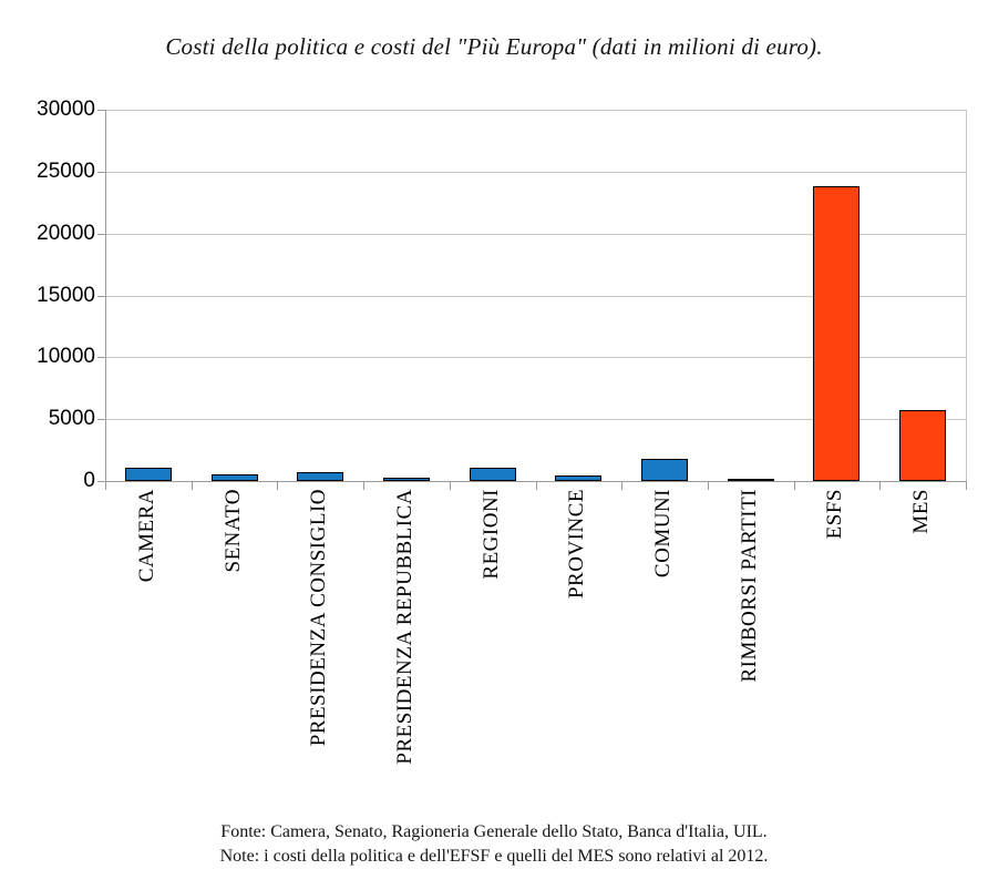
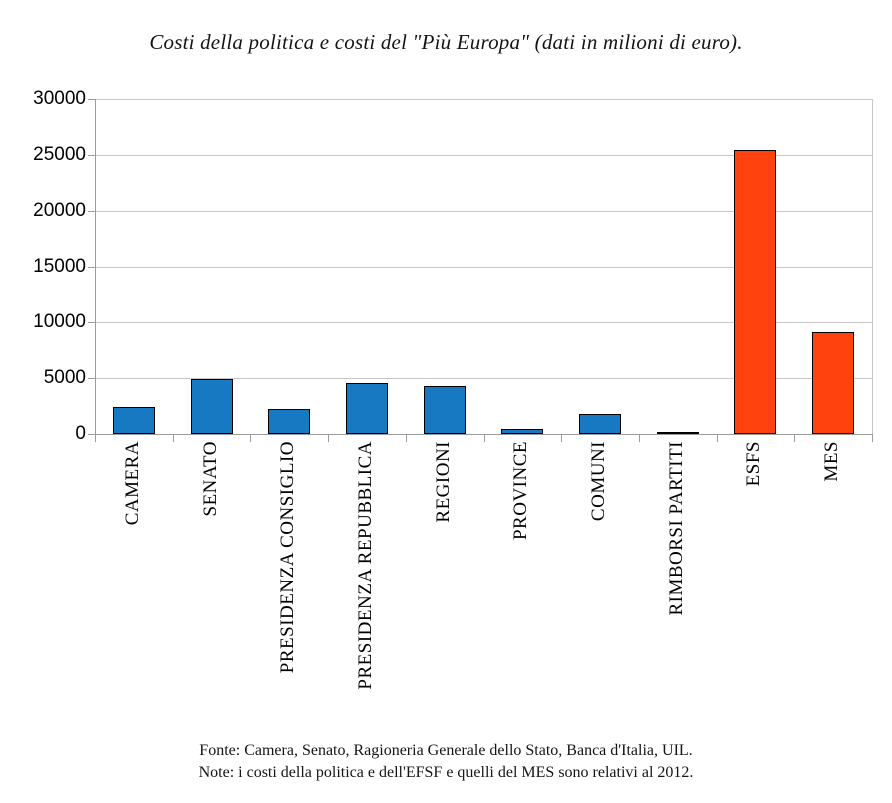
CAMERA: 1000 -> 2400
SENATO: 600 -> 4900
PRESIDENZA CONSIGLIO: 700 -> 2200
PRESIDENZA REPUBBLICA: 200 -> 4600
REGIONI: 1000 -> 4300
ESFS: 23800 -> 25400
MES: 5800 -> 9100
